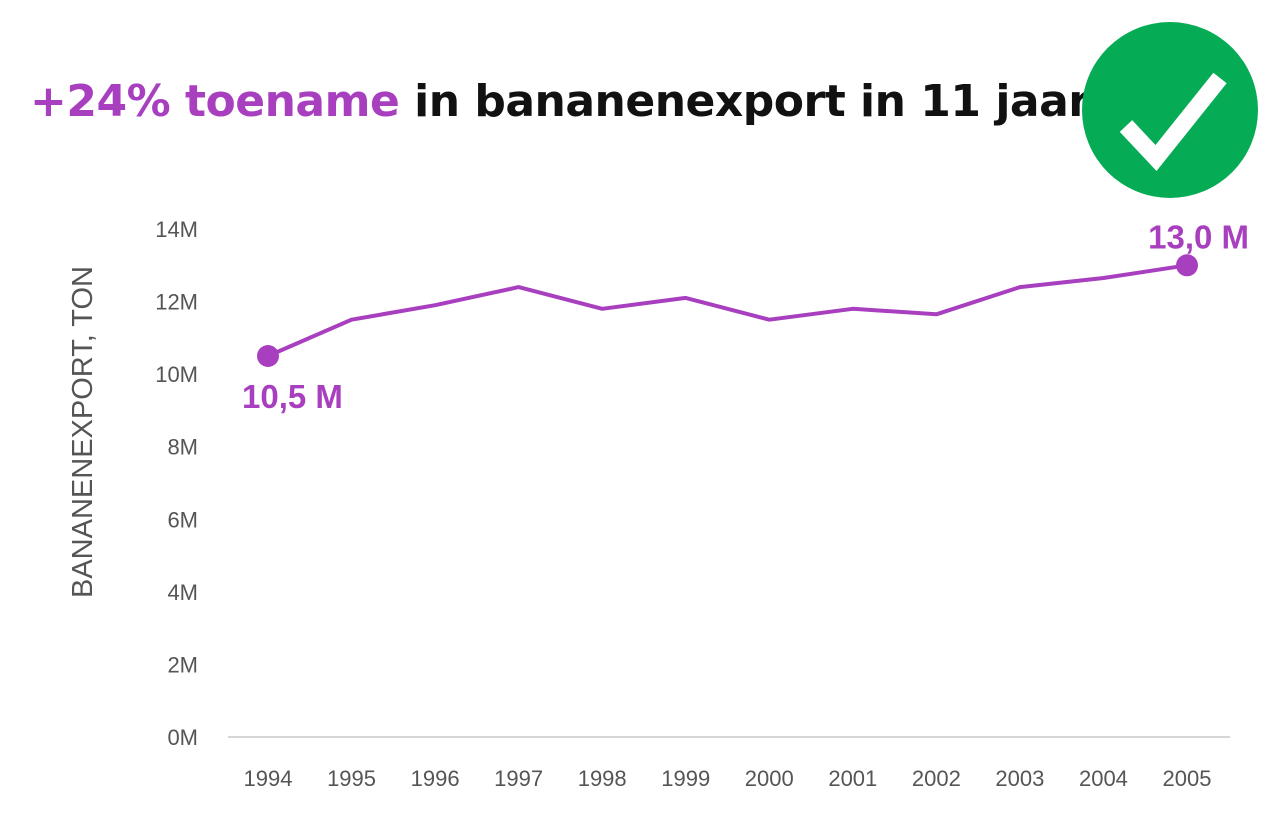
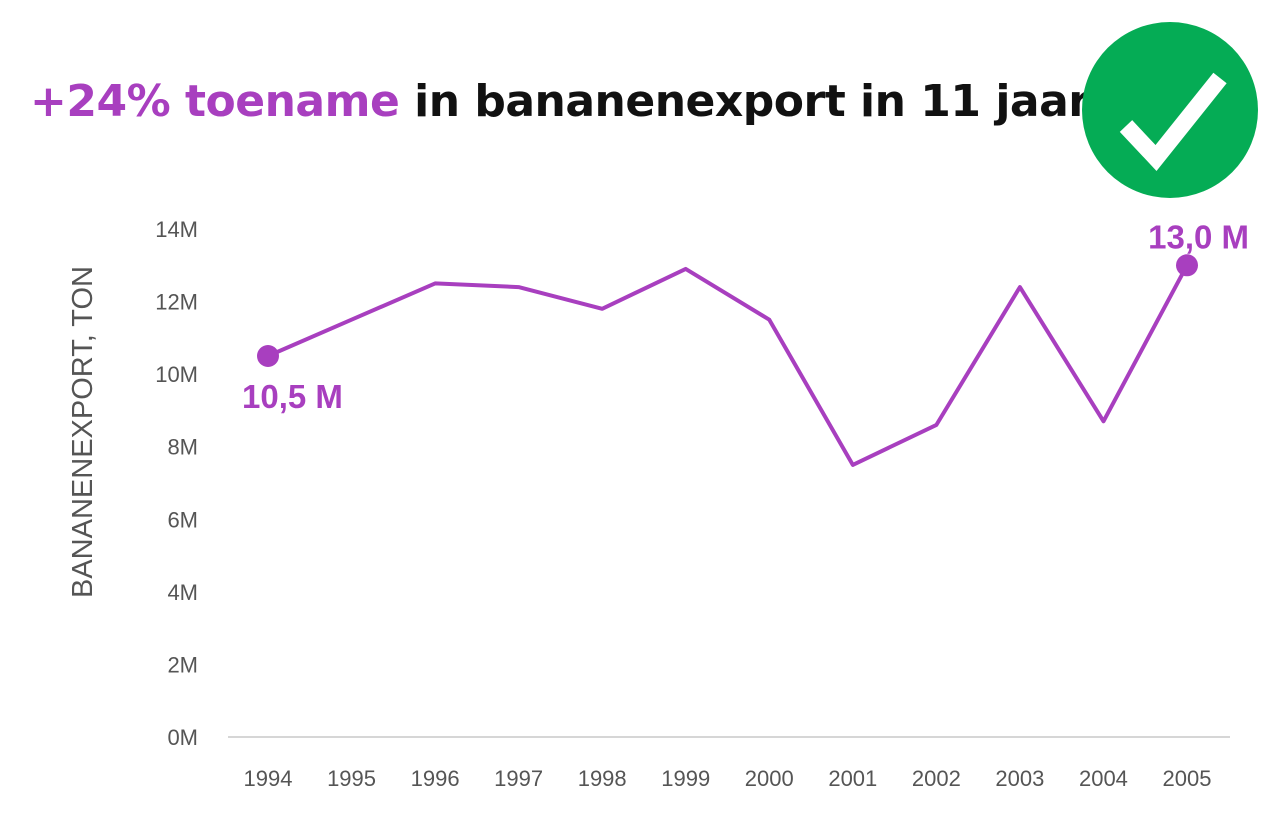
1996: 11.9M -> 12.5M
1999: 12.1M -> 12.9M
2001: 11.8M -> 7.5M
2002: 11.7M -> 8.6M
2004: 12.7M -> 8.7M
